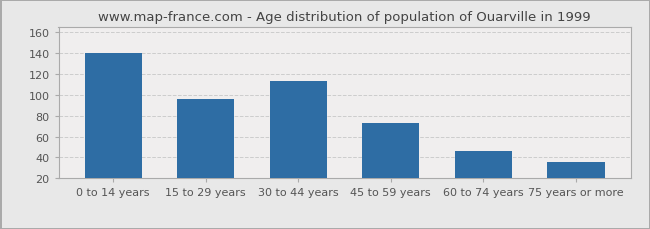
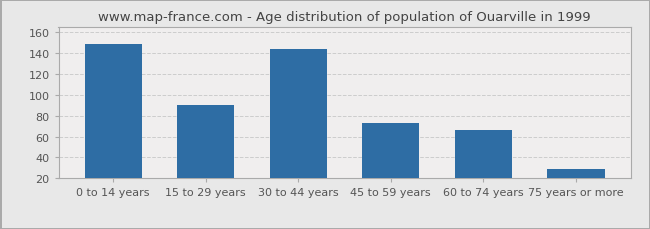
0 to 14 years: 140 -> 148
15 to 29 years: 96 -> 90
30 to 44 years: 113 -> 144
60 to 74 years: 46 -> 66
75 years or more: 36 -> 29
